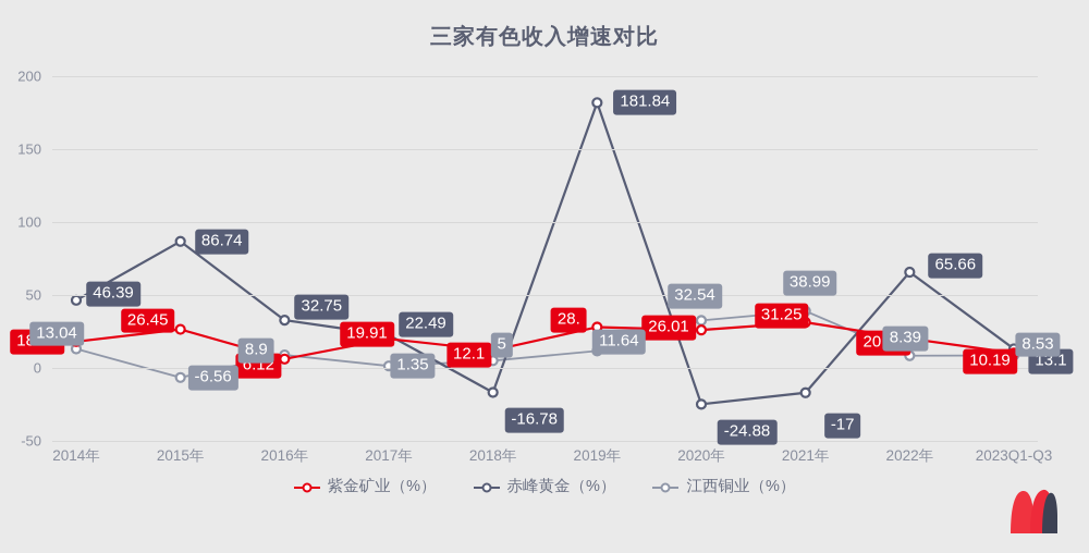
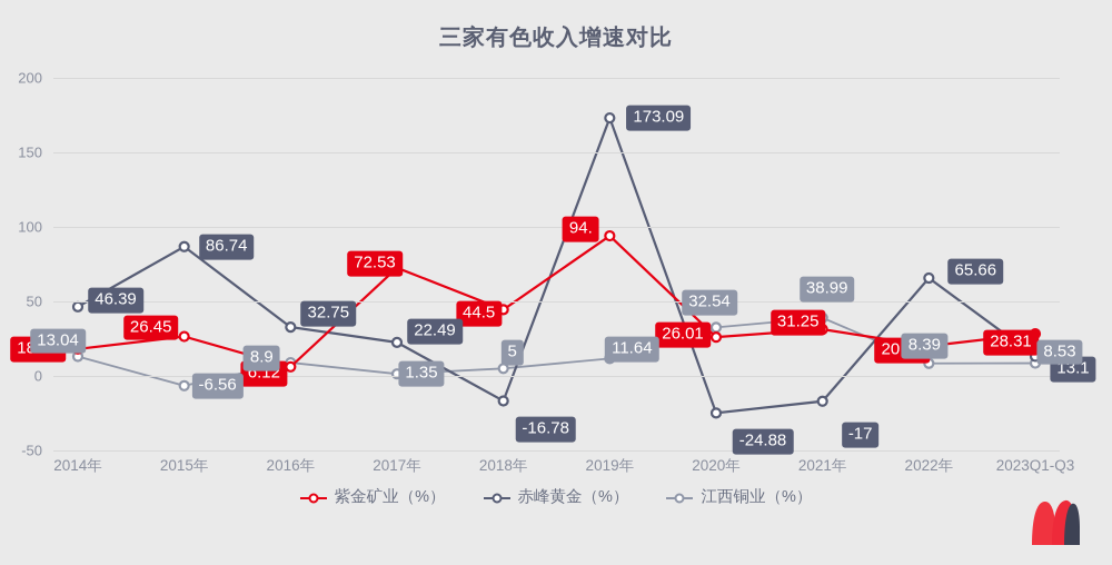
紫金矿业（%）/2017年: 19.91 -> 72.53
紫金矿业（%）/2018年: 12.1 -> 44.5
紫金矿业（%）/2019年: 28 -> 94
赤峰黄金（%）/2019年: 181.84 -> 173.09
紫金矿业（%）/2023Q1-Q3: 10.19 -> 28.31
